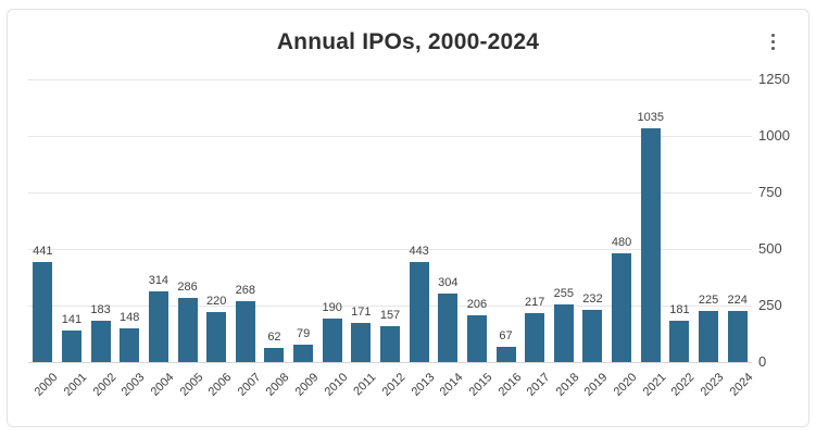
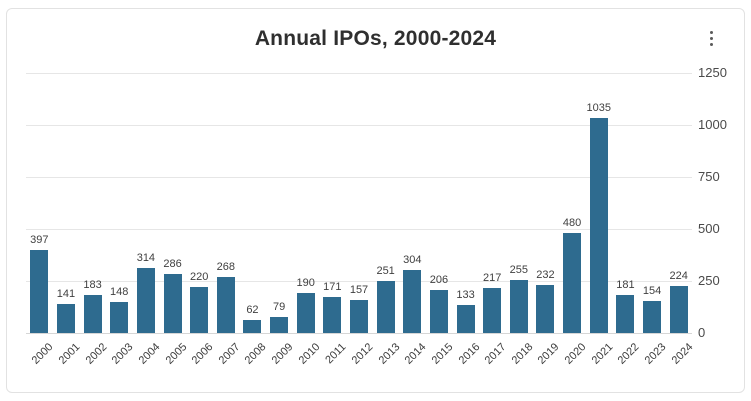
2000: 441 -> 397
2013: 443 -> 251
2016: 67 -> 133
2023: 225 -> 154
